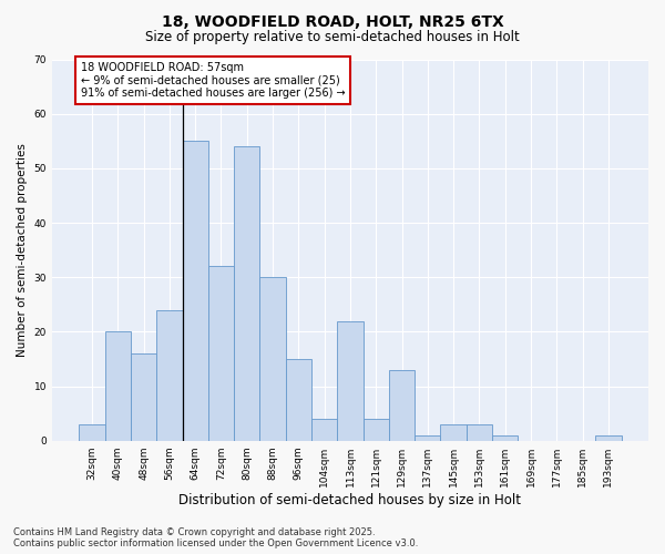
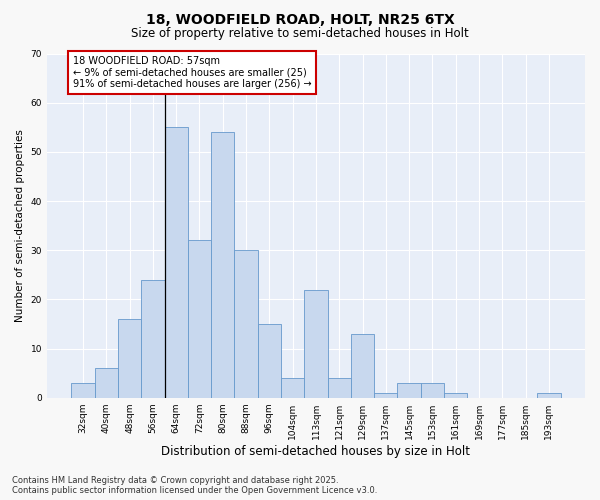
40sqm: 20 -> 6
